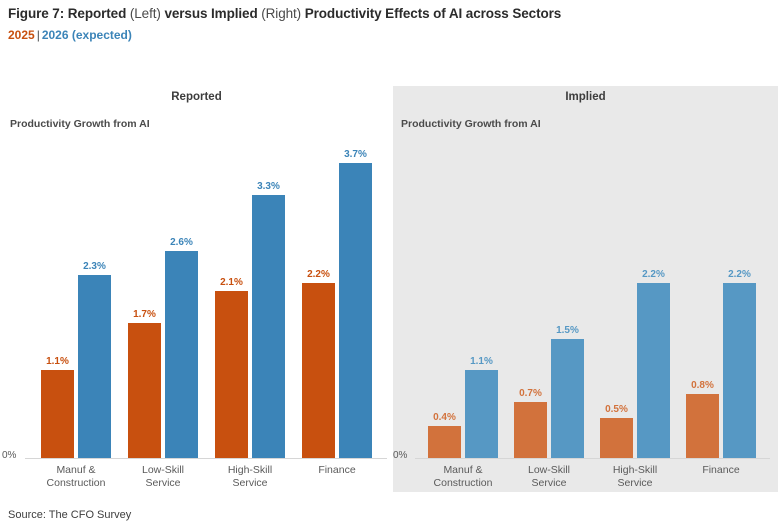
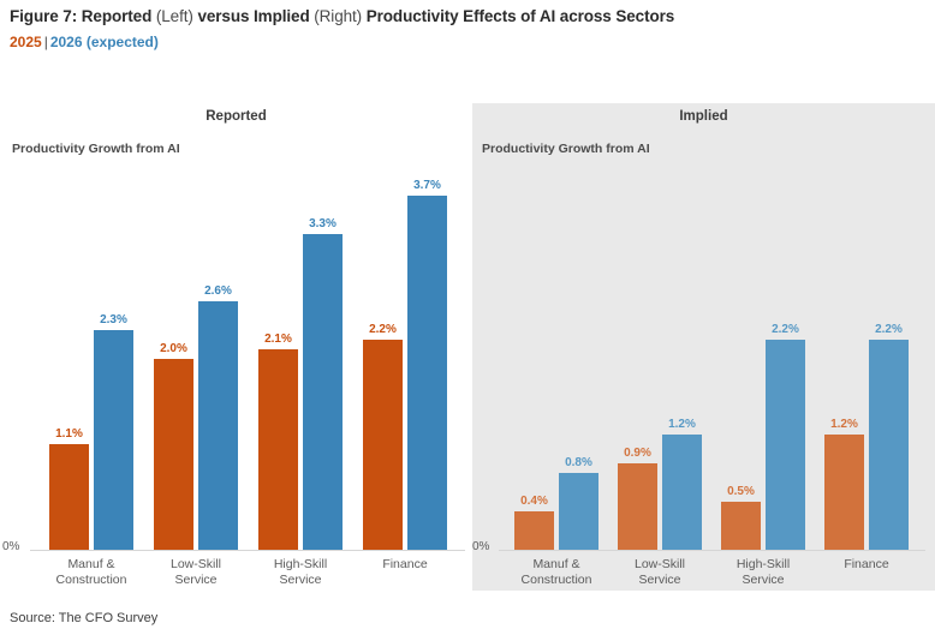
Reported/2025/Low-Skill Service: 1.7% -> 2.0%
Implied/2026 (expected)/Manuf & Construction: 1.1% -> 0.8%
Implied/2025/Low-Skill Service: 0.7% -> 0.9%
Implied/2026 (expected)/Low-Skill Service: 1.5% -> 1.2%
Implied/2025/Finance: 0.8% -> 1.2%
